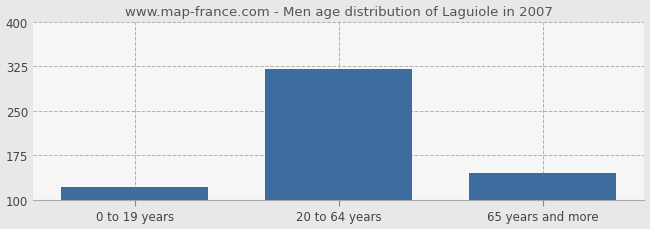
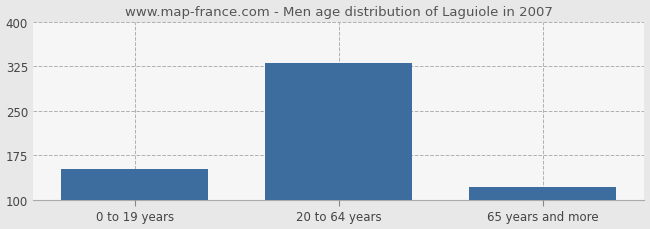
0 to 19 years: 122 -> 152
20 to 64 years: 320 -> 330
65 years and more: 146 -> 122
